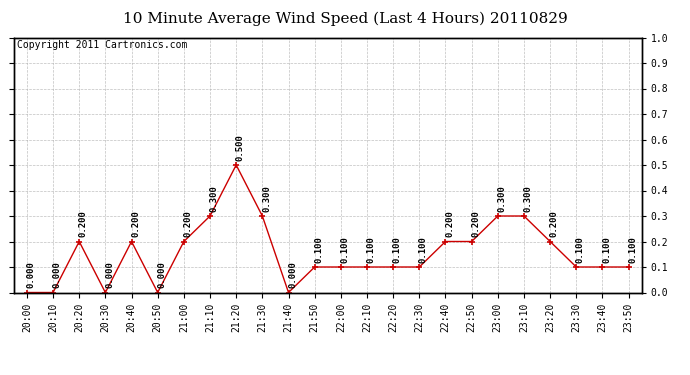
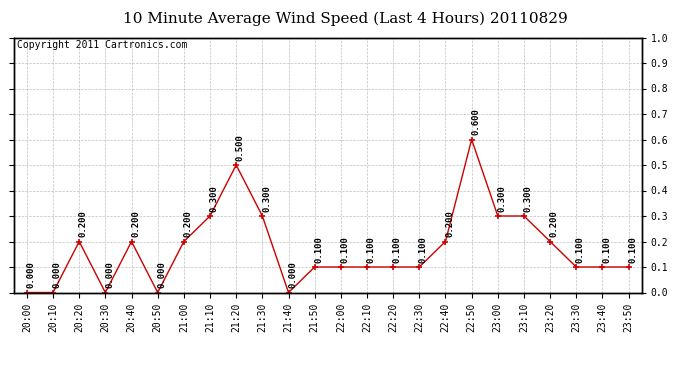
22:50: 0.200 -> 0.600
